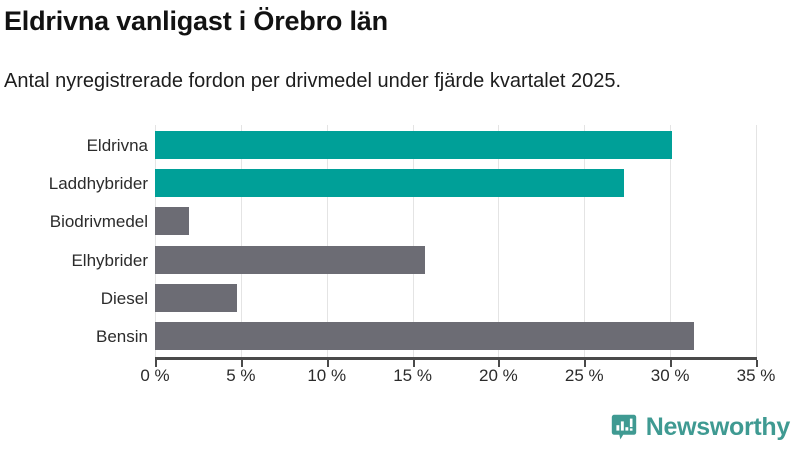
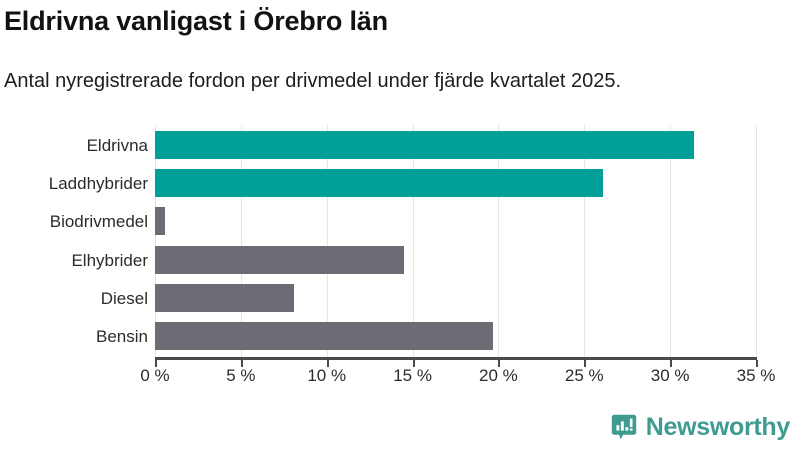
Eldrivna: 30.1% -> 31.4%
Laddhybrider: 27.3% -> 26.1%
Biodrivmedel: 2.0% -> 0.6%
Elhybrider: 15.7% -> 14.5%
Diesel: 4.8% -> 8.1%
Bensin: 31.4% -> 19.7%
